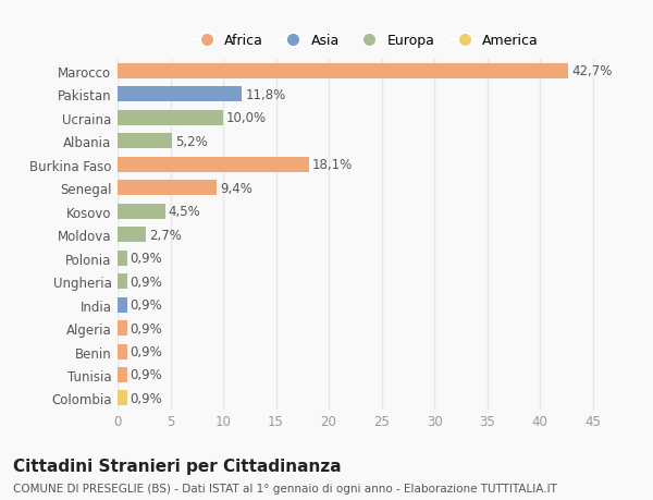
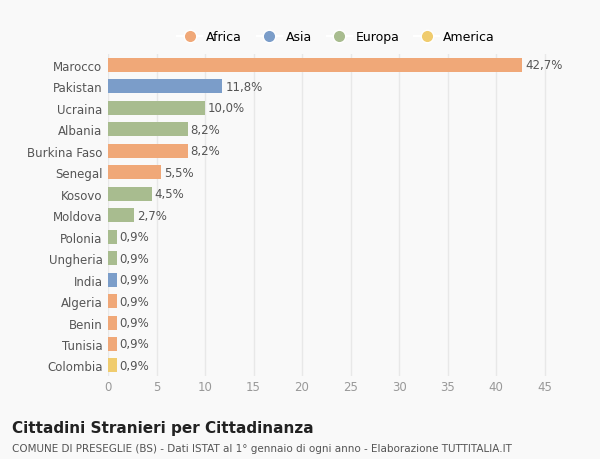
Albania: 5,2% -> 8,2%
Burkina Faso: 18,1% -> 8,2%
Senegal: 9,4% -> 5,5%
